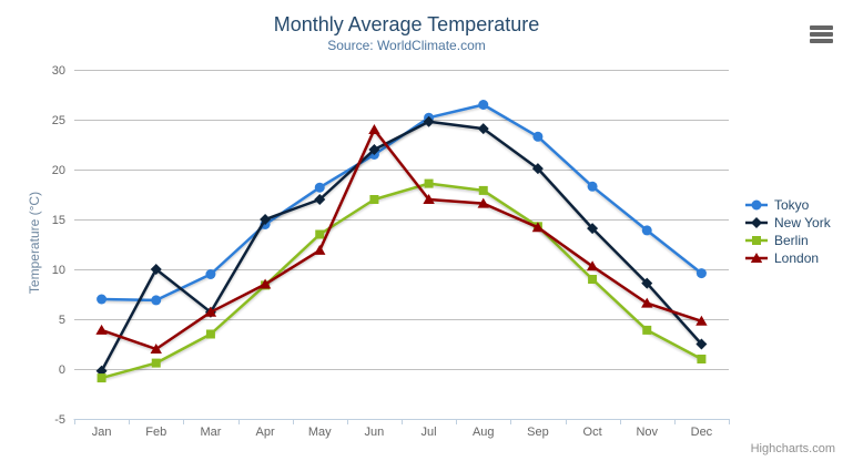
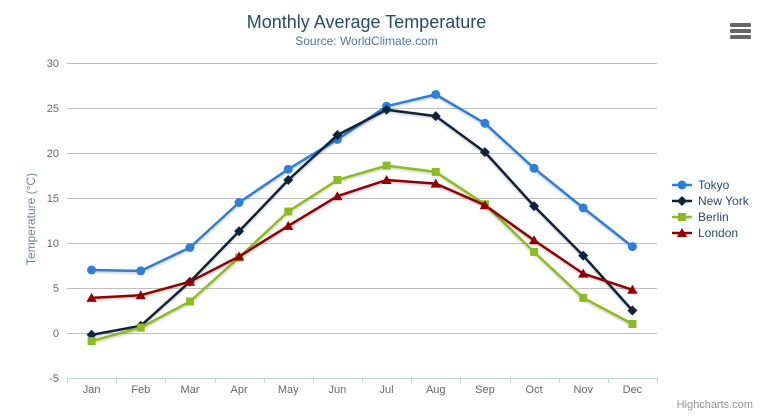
New York/Feb: 10 -> 1
London/Feb: 2 -> 4
New York/Apr: 15 -> 11
London/Jun: 24 -> 15
